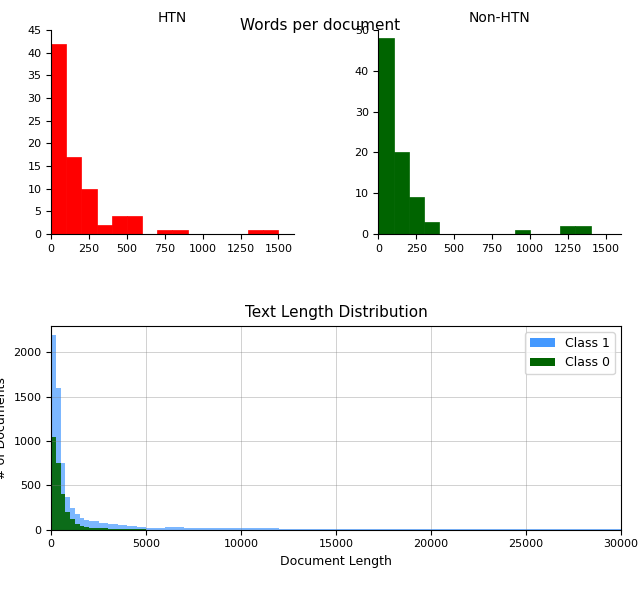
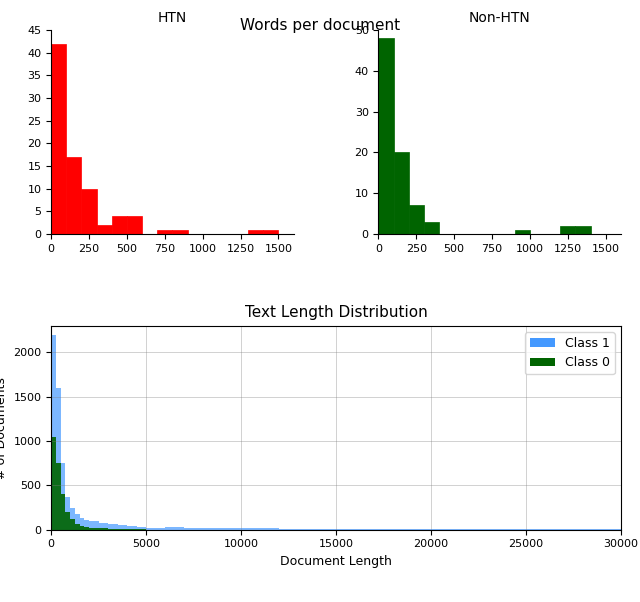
Non-HTN/250: 9 -> 7
